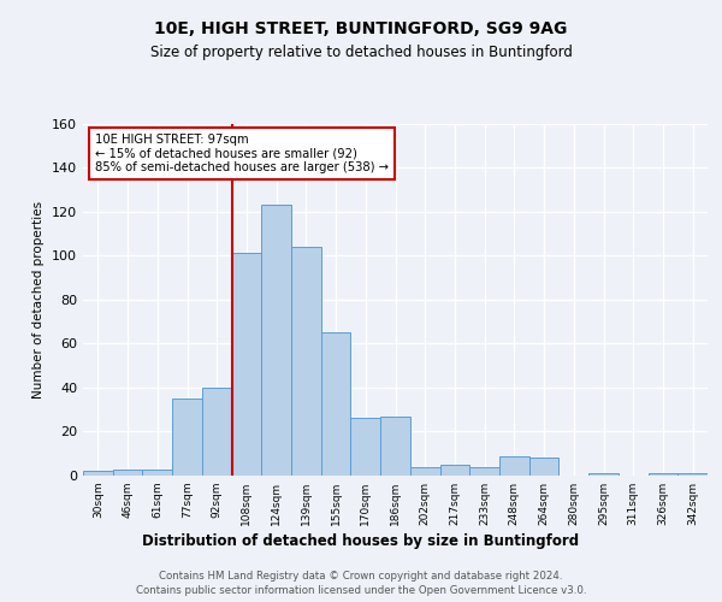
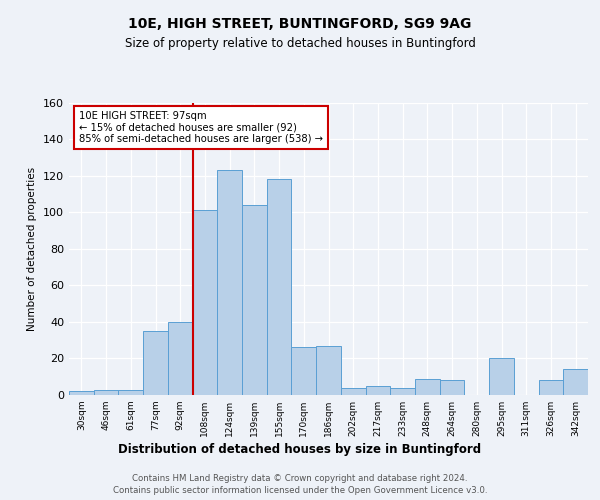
155sqm: 65 -> 118
295sqm: 1 -> 20
326sqm: 1 -> 8
342sqm: 1 -> 14
